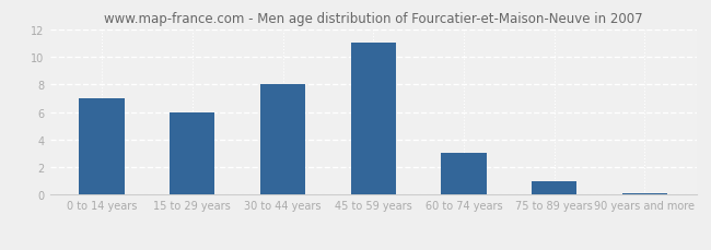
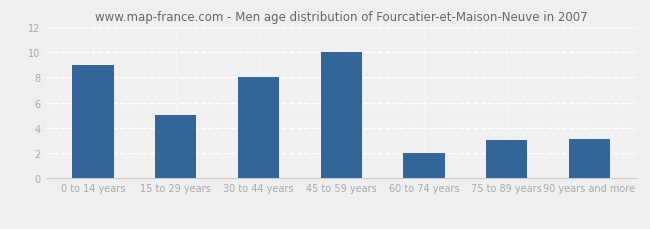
0 to 14 years: 7.0 -> 9.0
15 to 29 years: 6.0 -> 5.0
45 to 59 years: 11.0 -> 10.0
60 to 74 years: 3.0 -> 2.0
75 to 89 years: 1.0 -> 3.0
90 years and more: 0.1 -> 3.1
